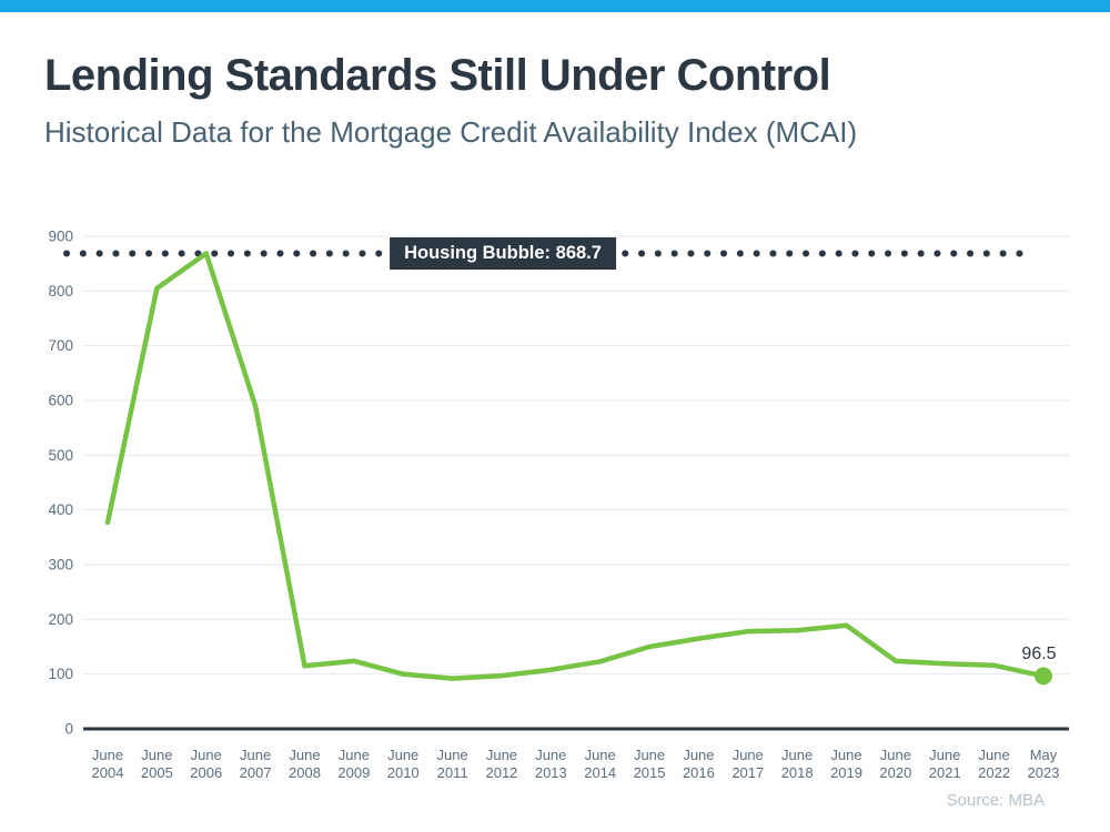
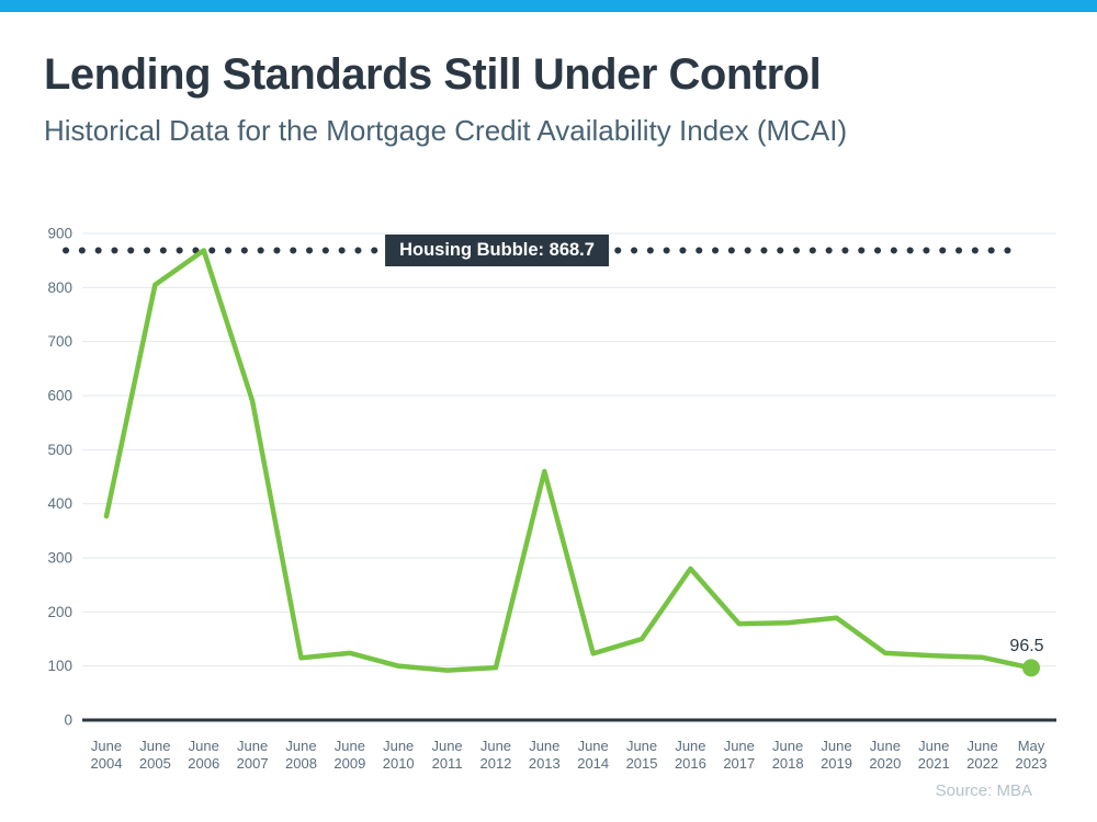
June 2013: 110 -> 460
June 2016: 160 -> 280
